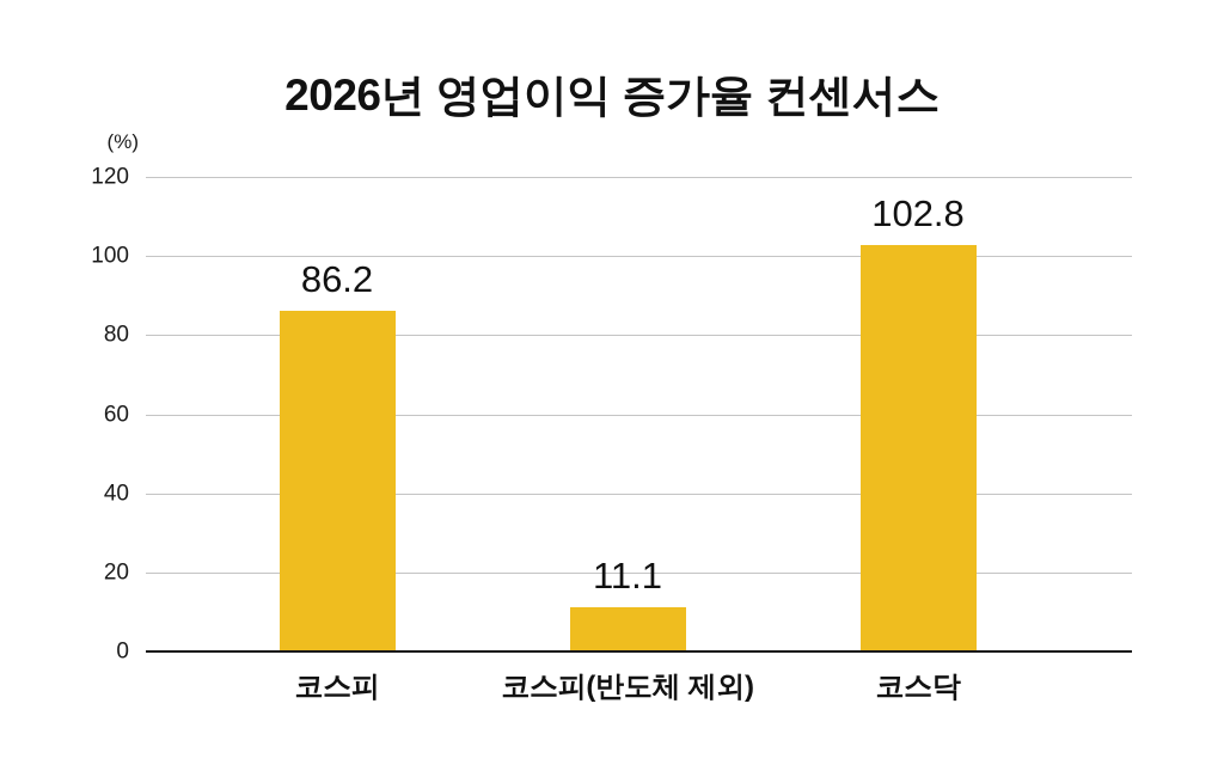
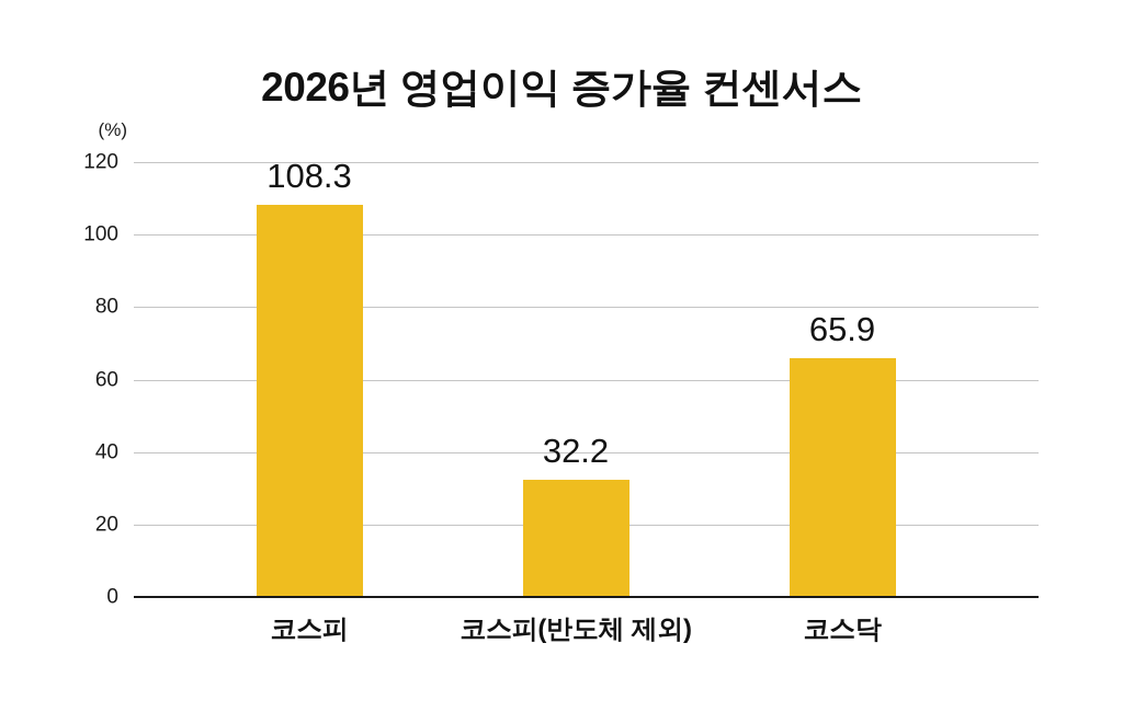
코스피: 86.2 -> 108.3
코스피(반도체 제외): 11.1 -> 32.2
코스닥: 102.8 -> 65.9
